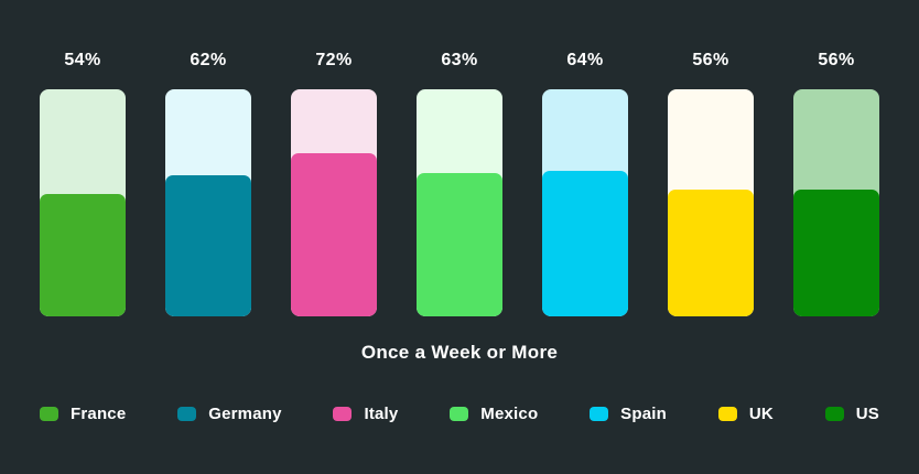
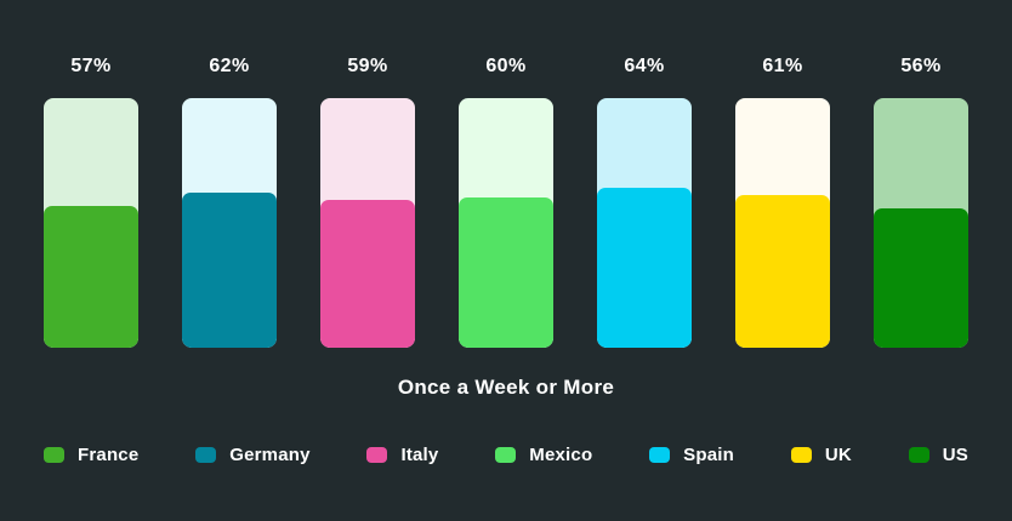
France: 54% -> 57%
Italy: 72% -> 59%
Mexico: 63% -> 60%
UK: 56% -> 61%
